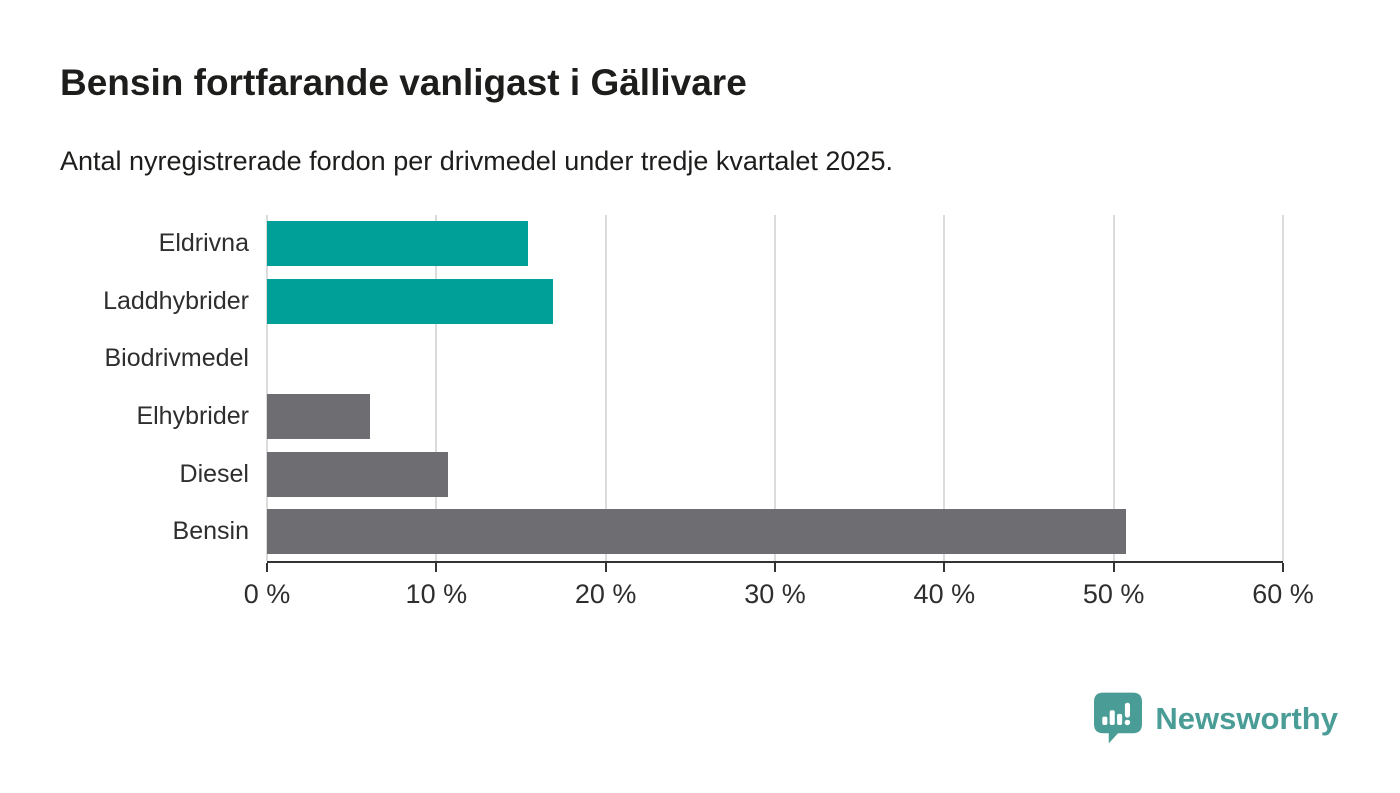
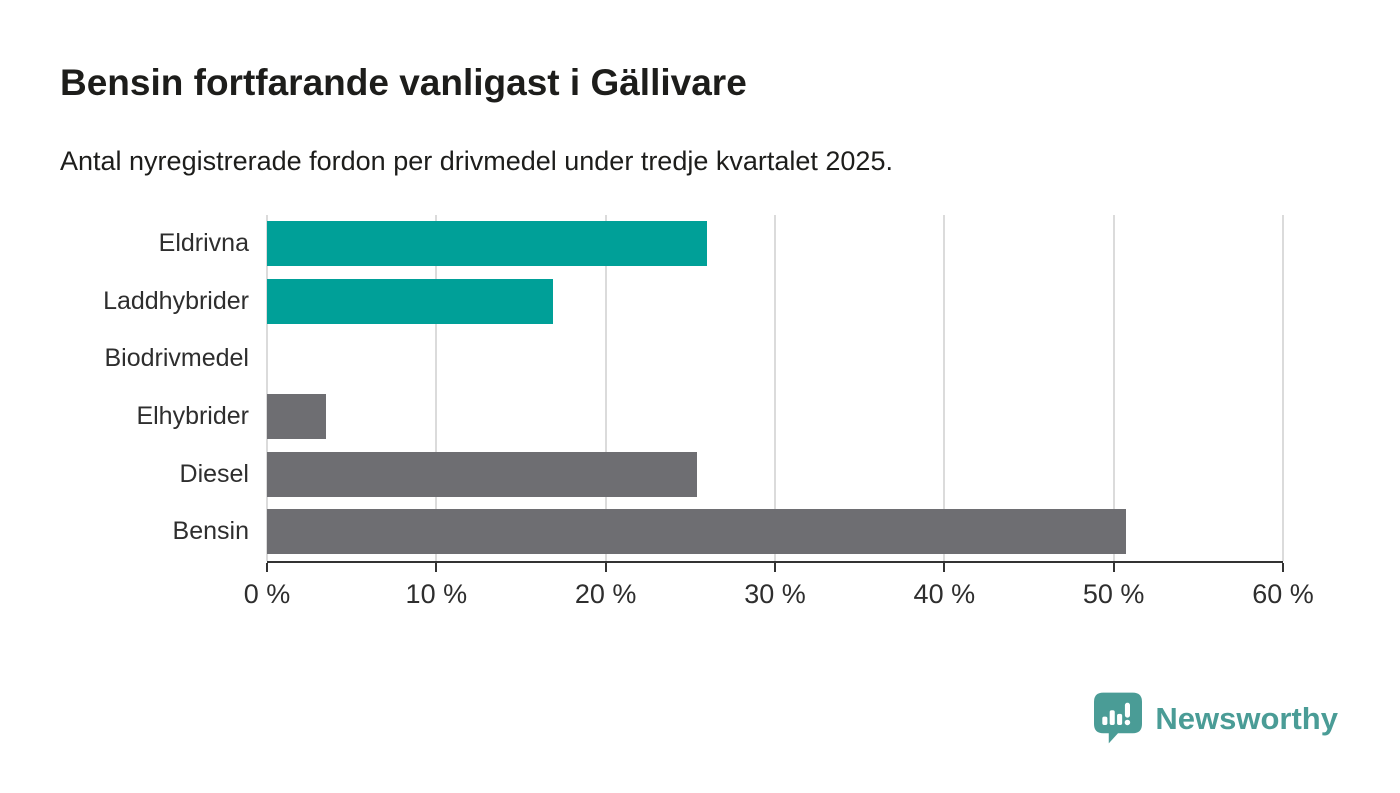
Eldrivna: 15.4% -> 26.0%
Elhybrider: 6.1% -> 3.5%
Diesel: 10.7% -> 25.4%
